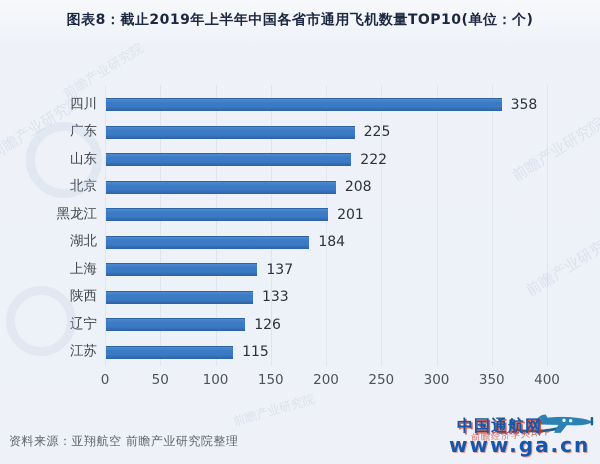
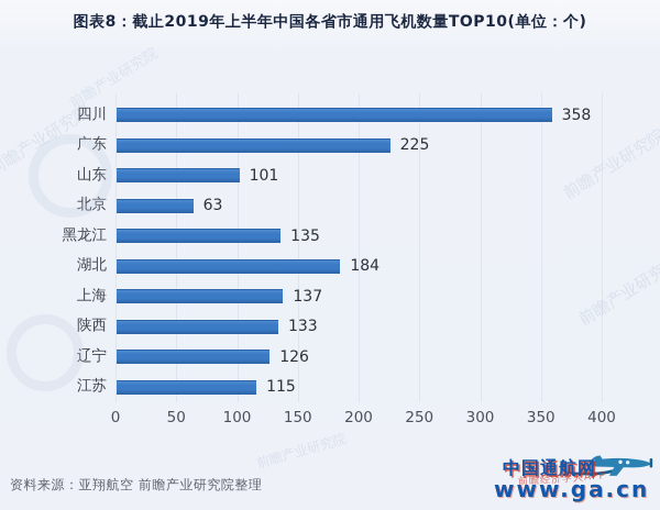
山东: 222 -> 101
北京: 208 -> 63
黑龙江: 201 -> 135
